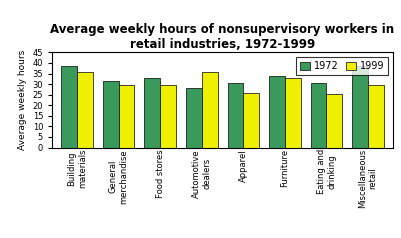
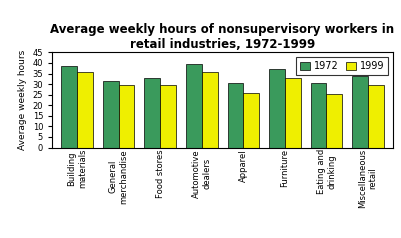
1972/Automotive dealers: 28.0 -> 39.5
1972/Furniture: 34.0 -> 37.0
1972/Miscellaneous retail: 38.5 -> 34.0
